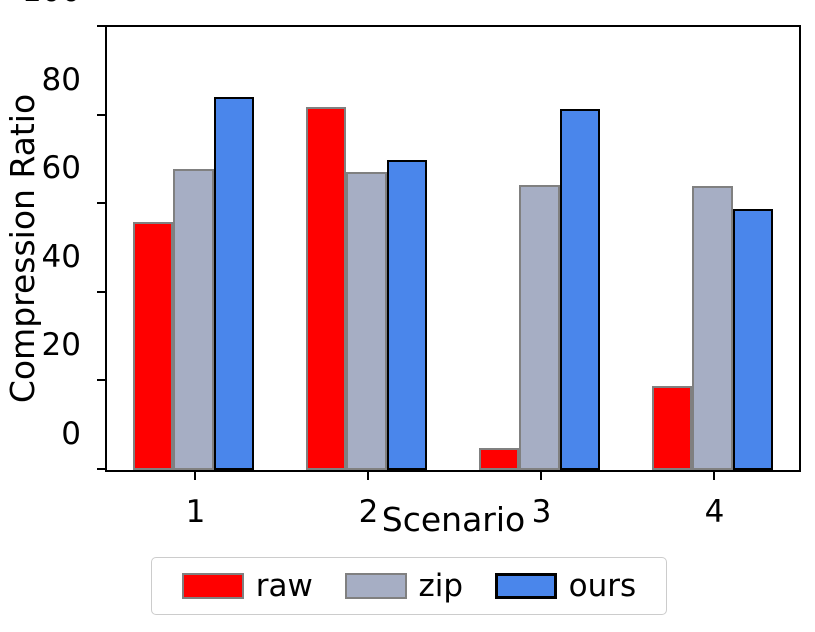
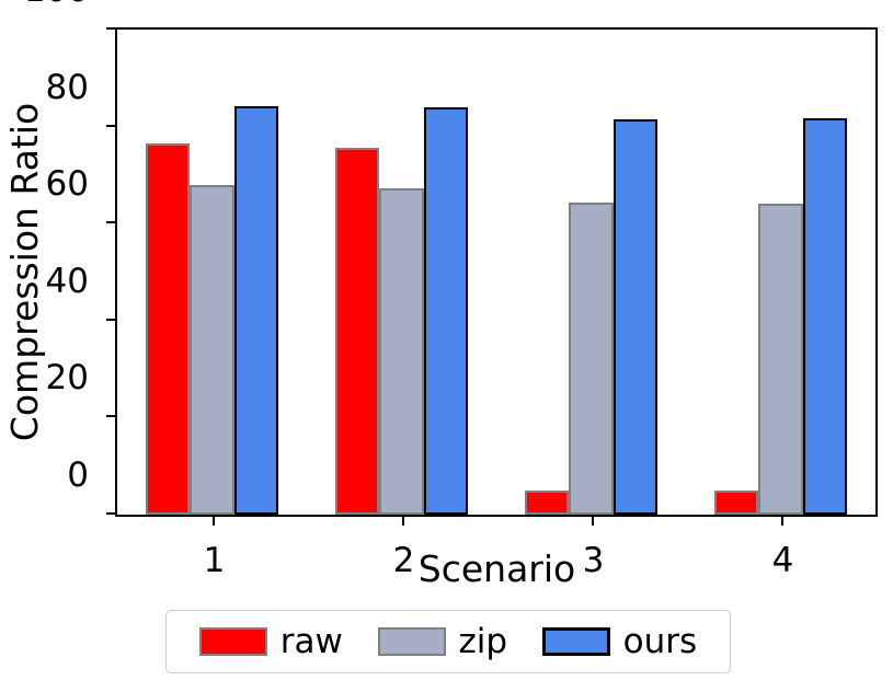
raw/1: 56 -> 76
raw/2: 82 -> 76
ours/2: 70 -> 84
raw/4: 19 -> 5
ours/4: 59 -> 82
